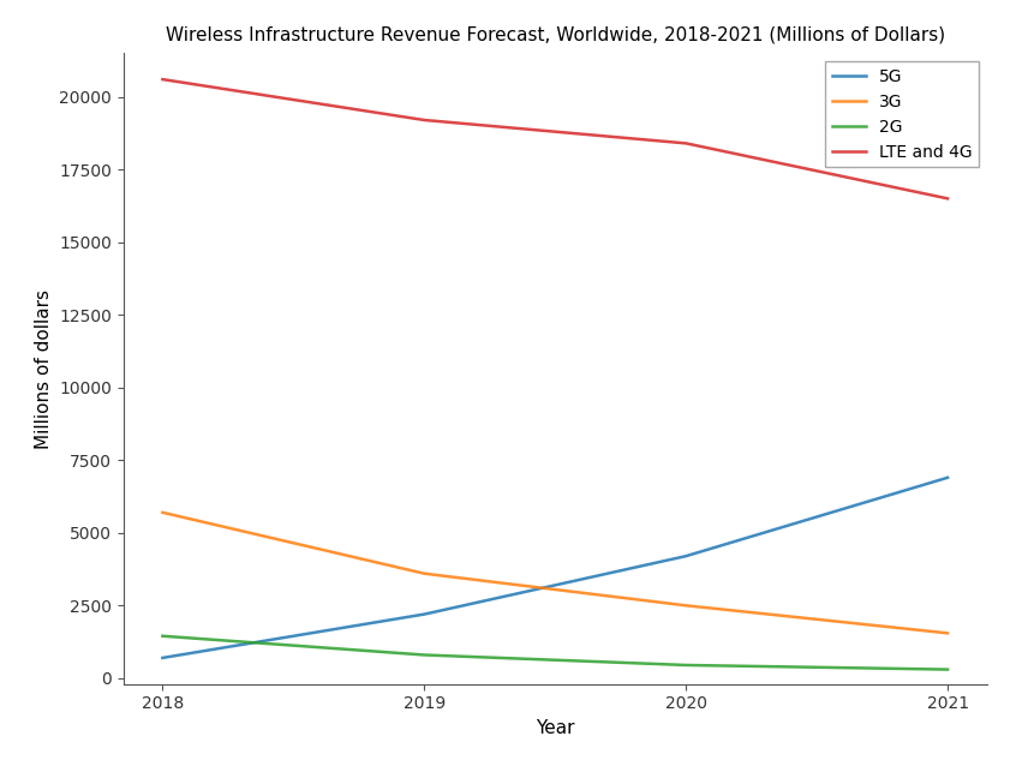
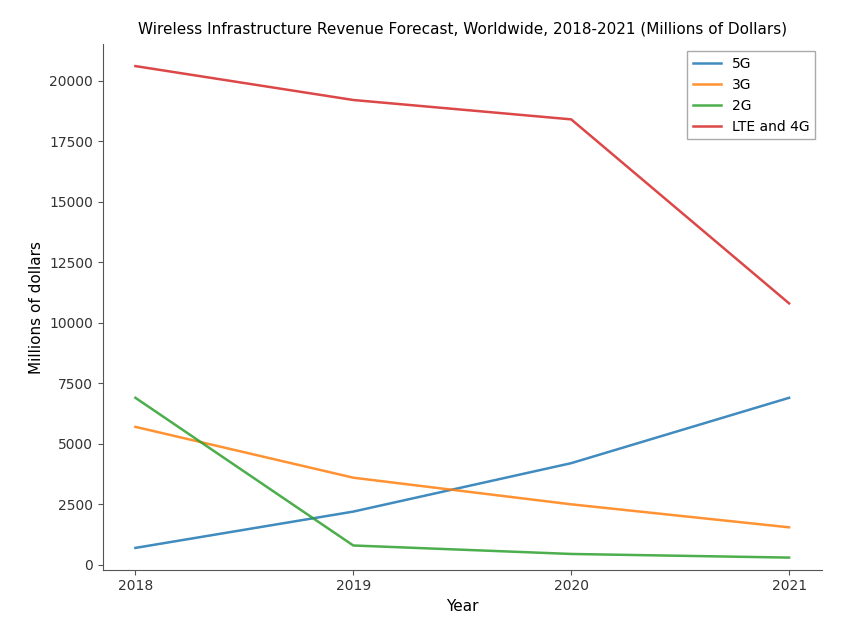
2G/2018: 1450 -> 6900
LTE and 4G/2021: 16500 -> 10800
